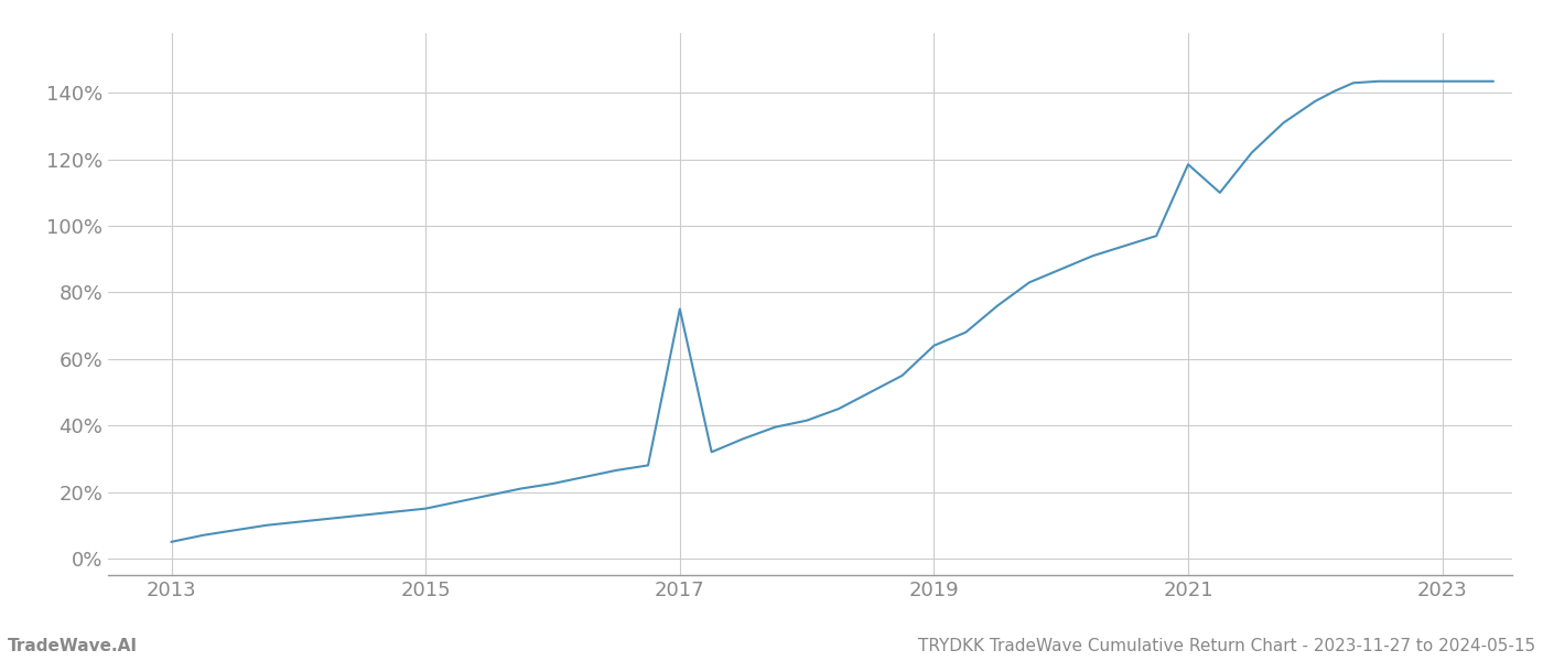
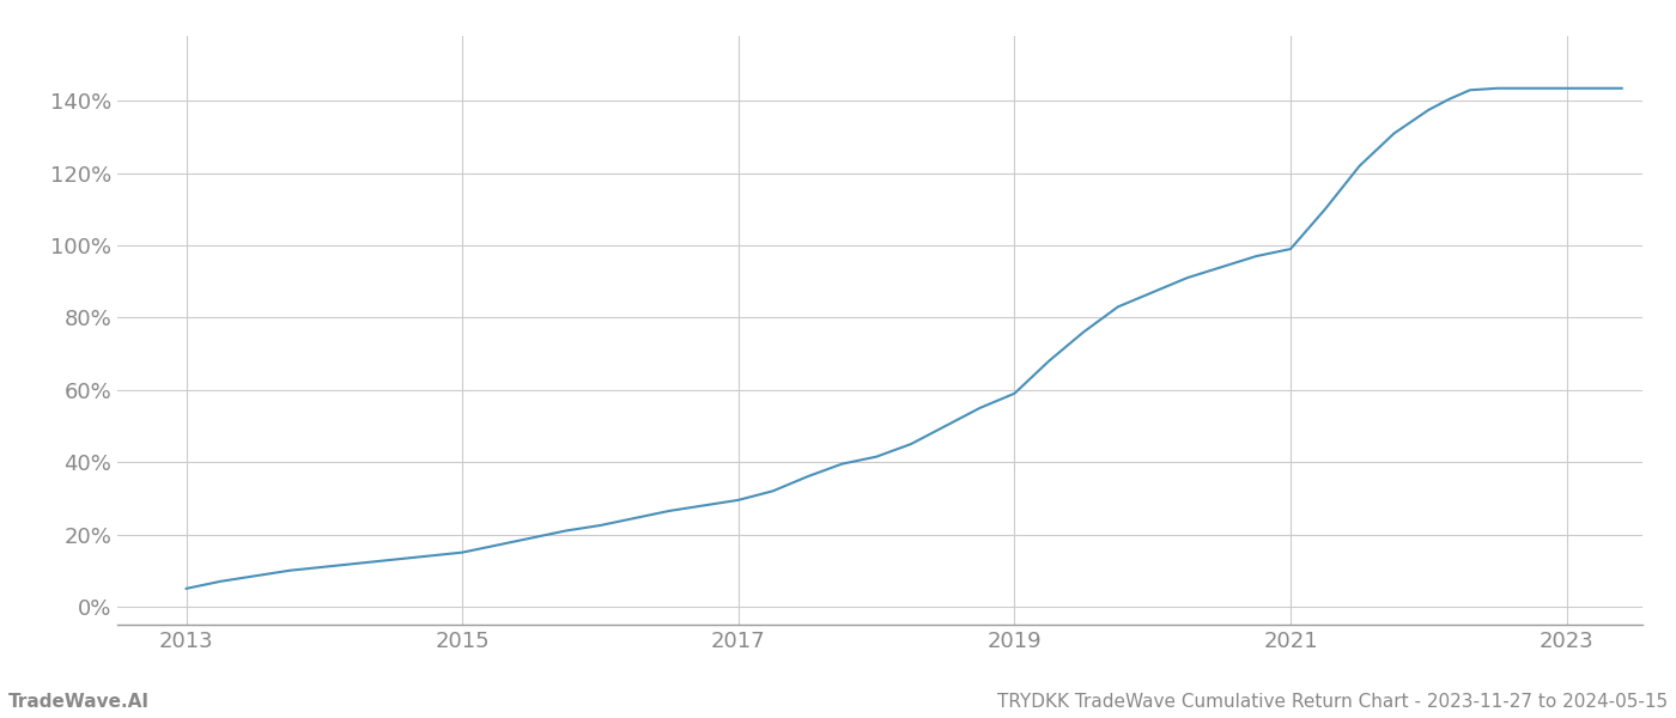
2017: 75.0% -> 29.5%
2019: 64.0% -> 59.0%
2021: 118.5% -> 99.0%
